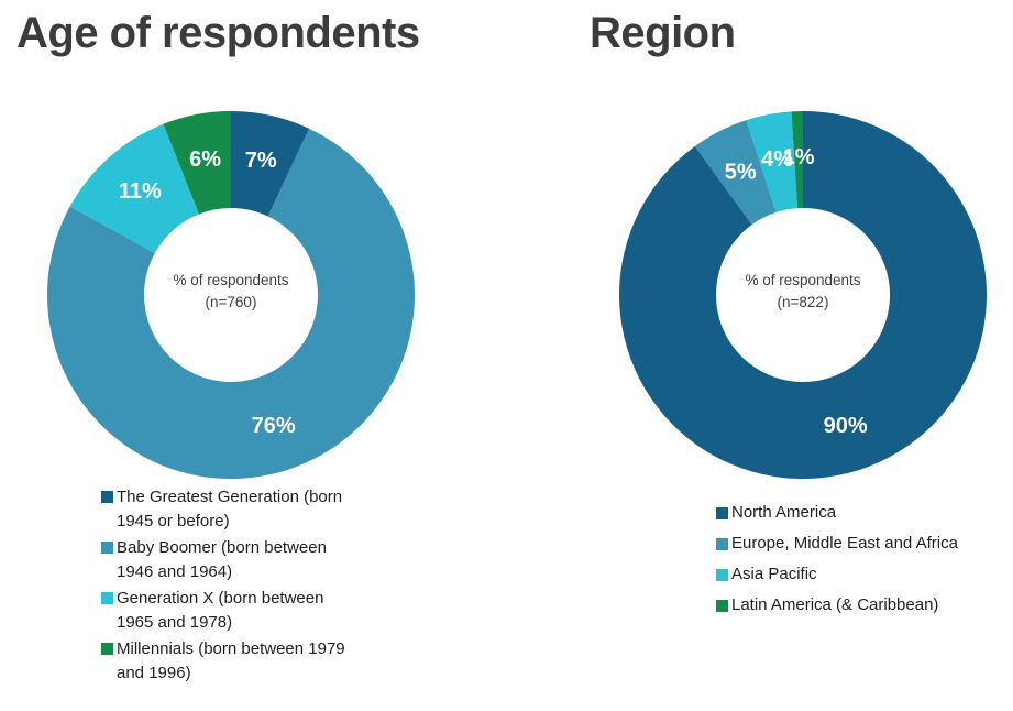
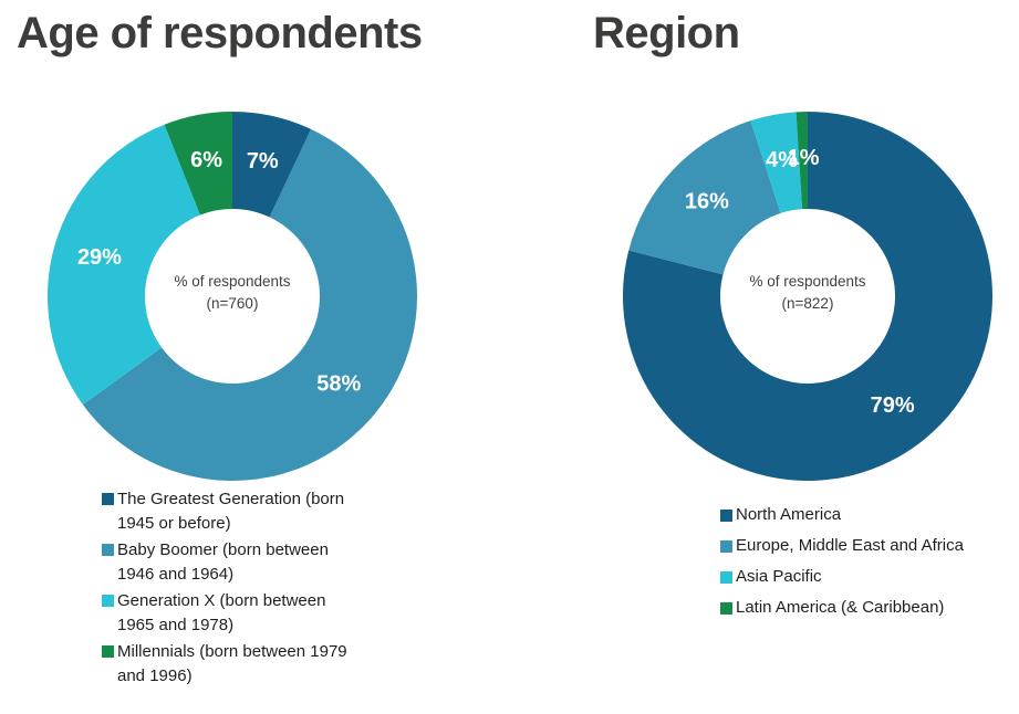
Age of respondents/Baby Boomer (born between 1946 and 1964): 76% -> 58%
Age of respondents/Generation X (born between 1965 and 1978): 11% -> 29%
Region/North America: 90% -> 79%
Region/Europe, Middle East and Africa: 5% -> 16%
